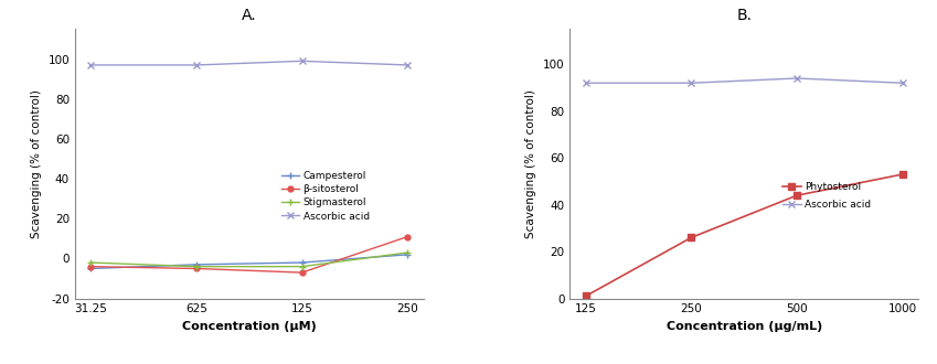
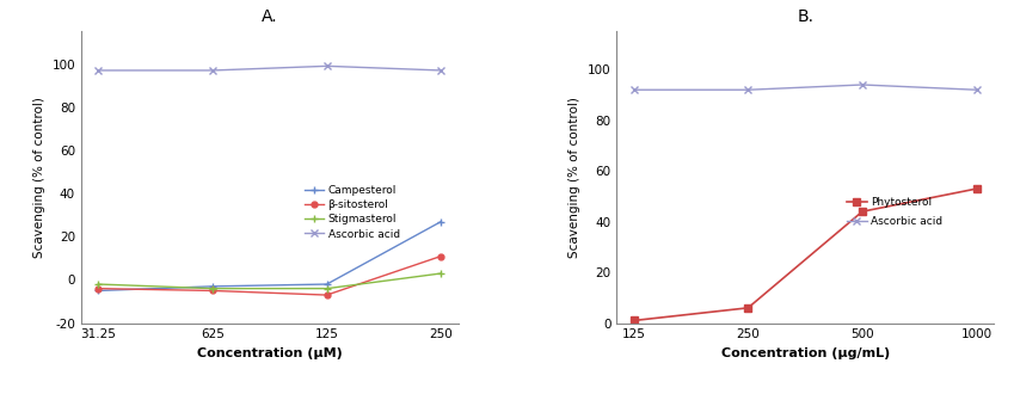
A./Campesterol/250: 2 -> 27
B./Phytosterol/250: 26 -> 6
